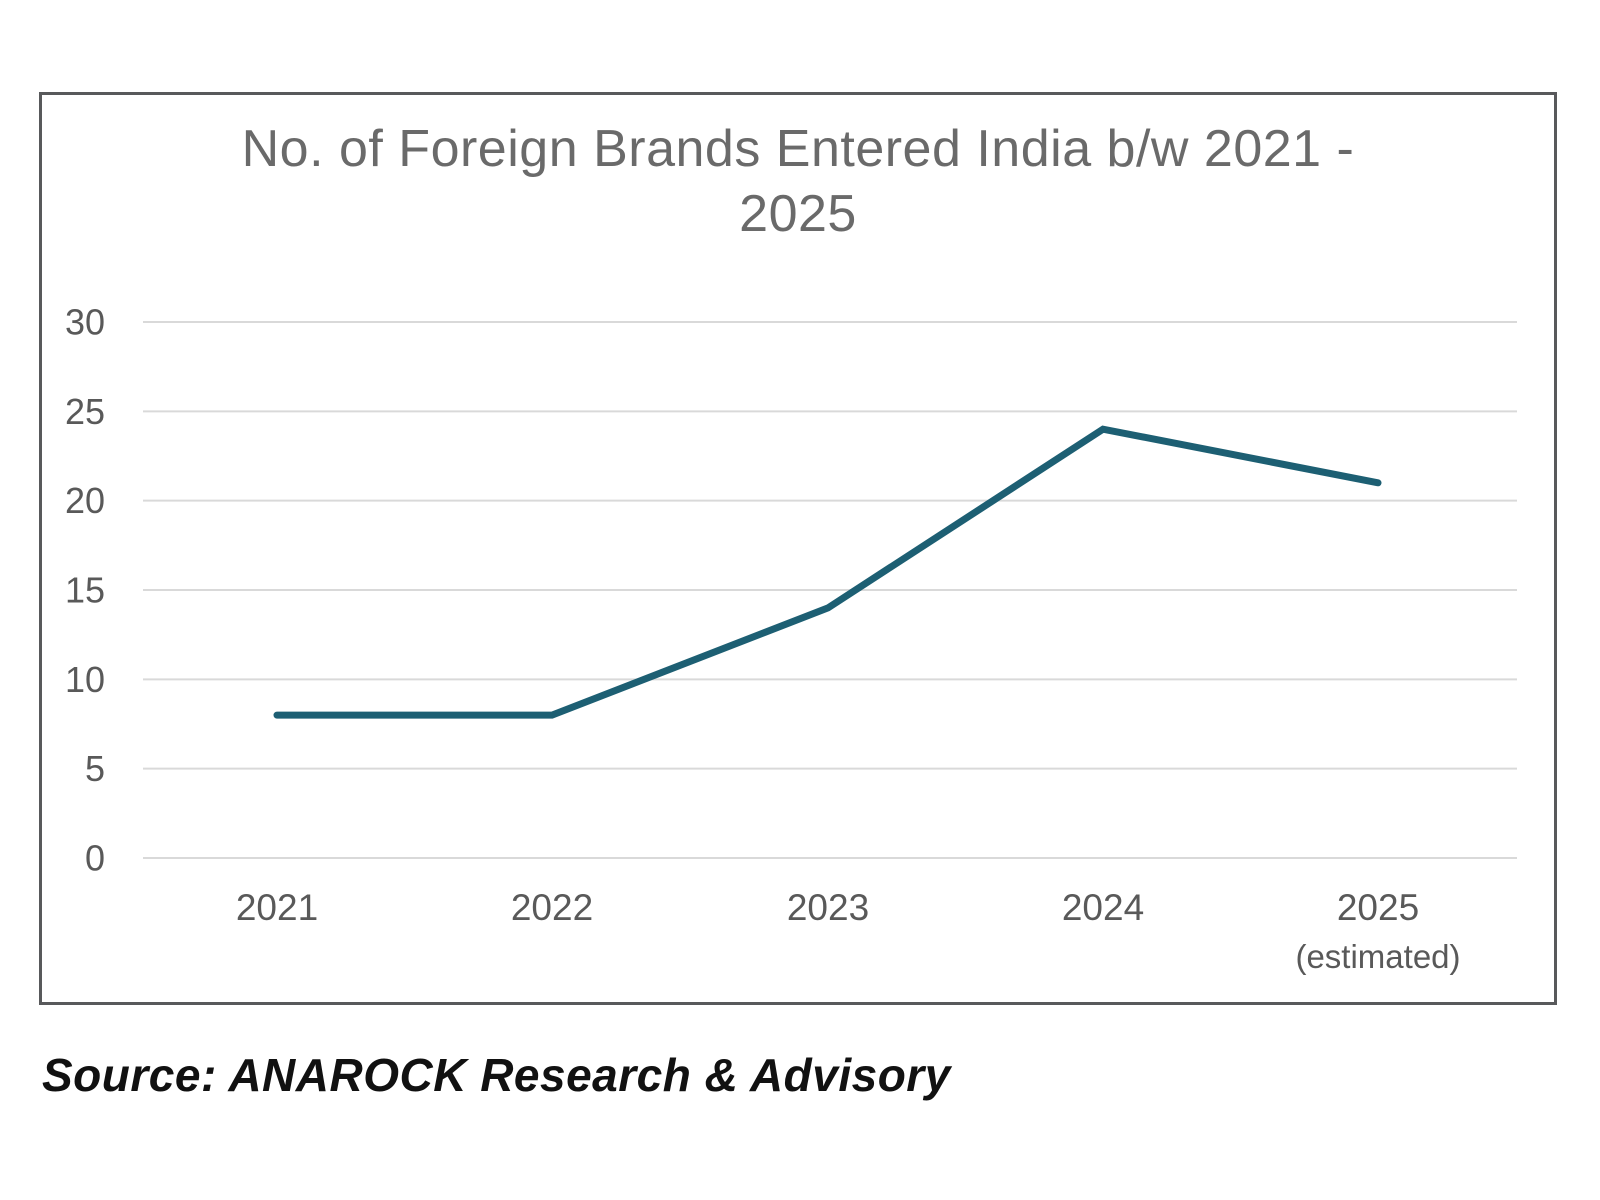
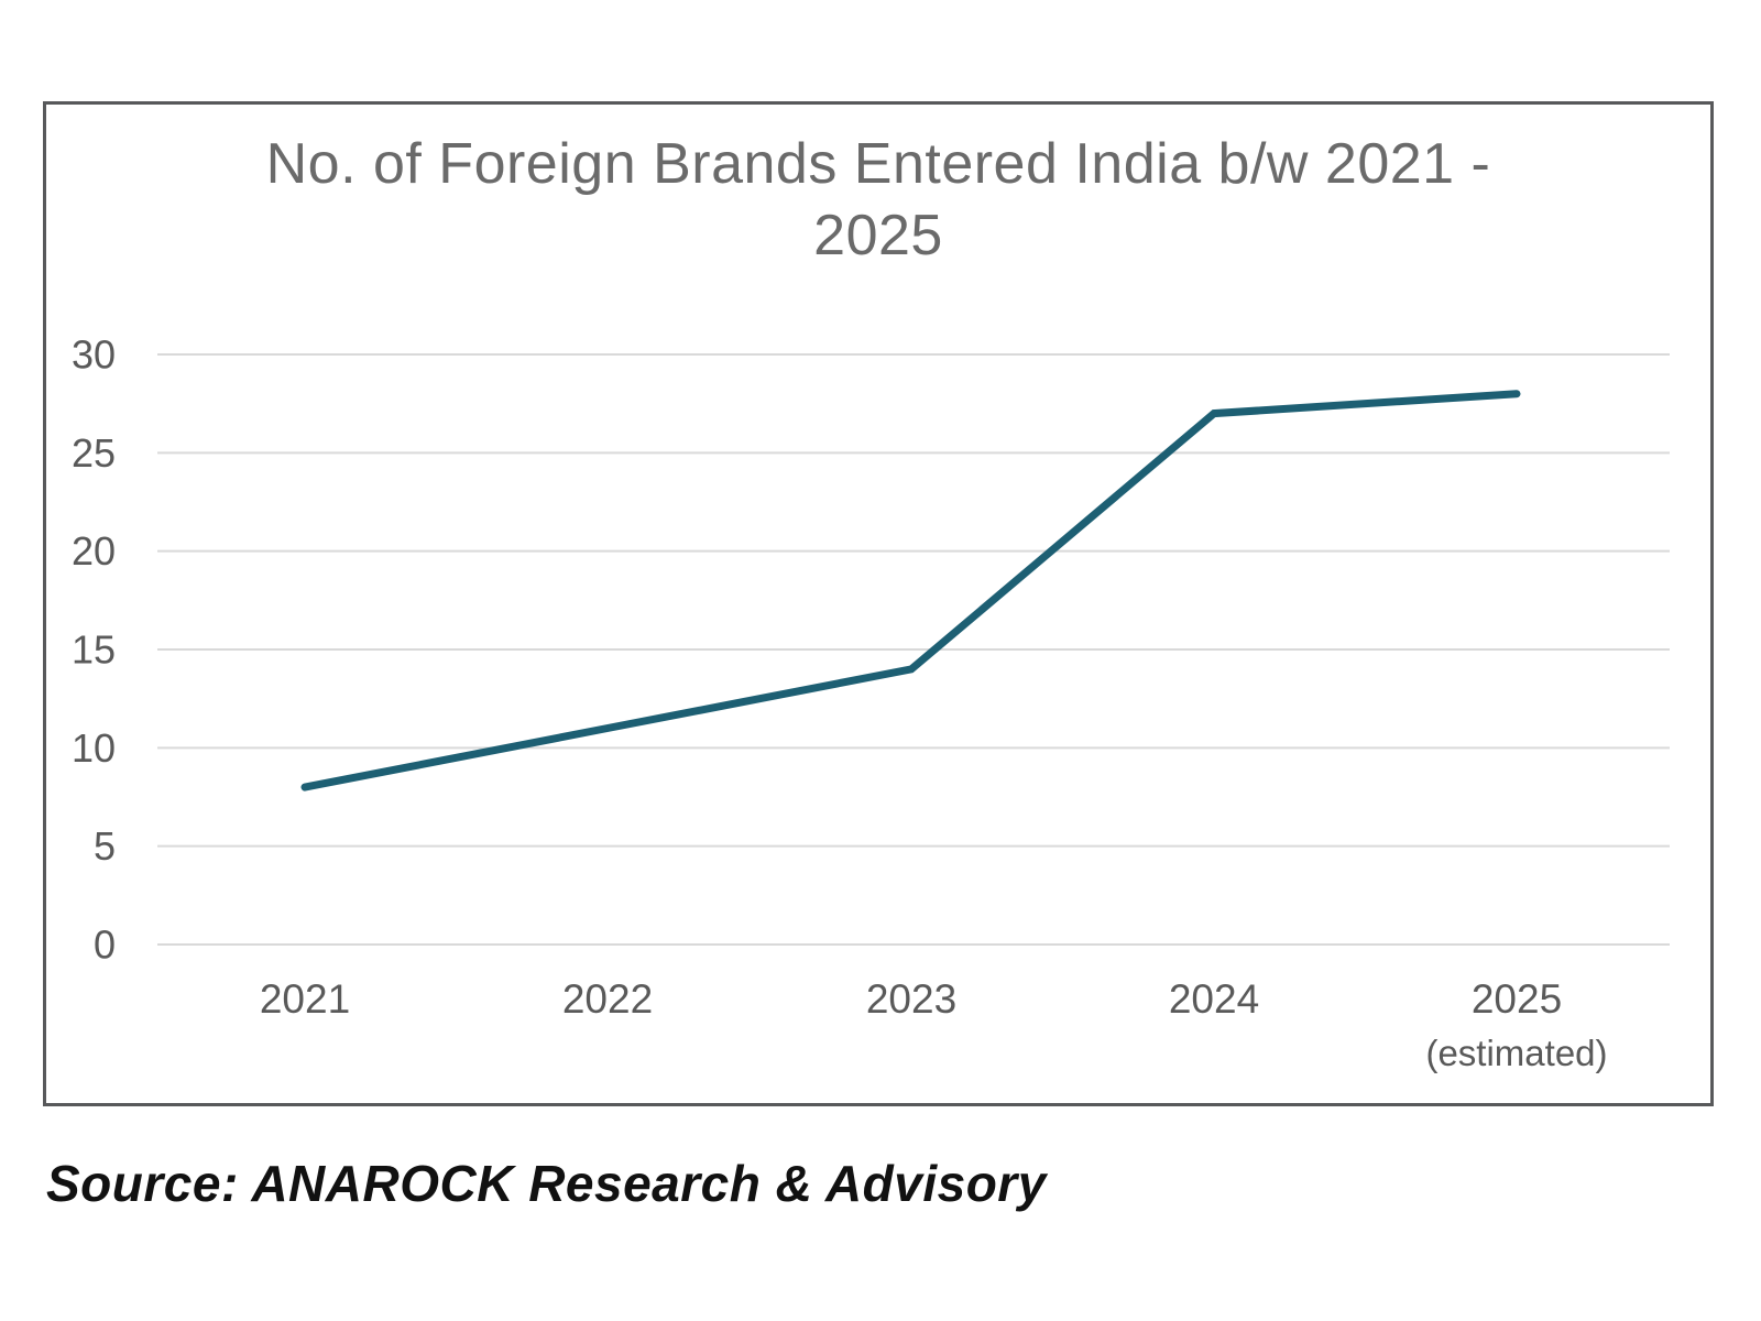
2022: 8 -> 11
2024: 24 -> 27
2025: 21 -> 28
